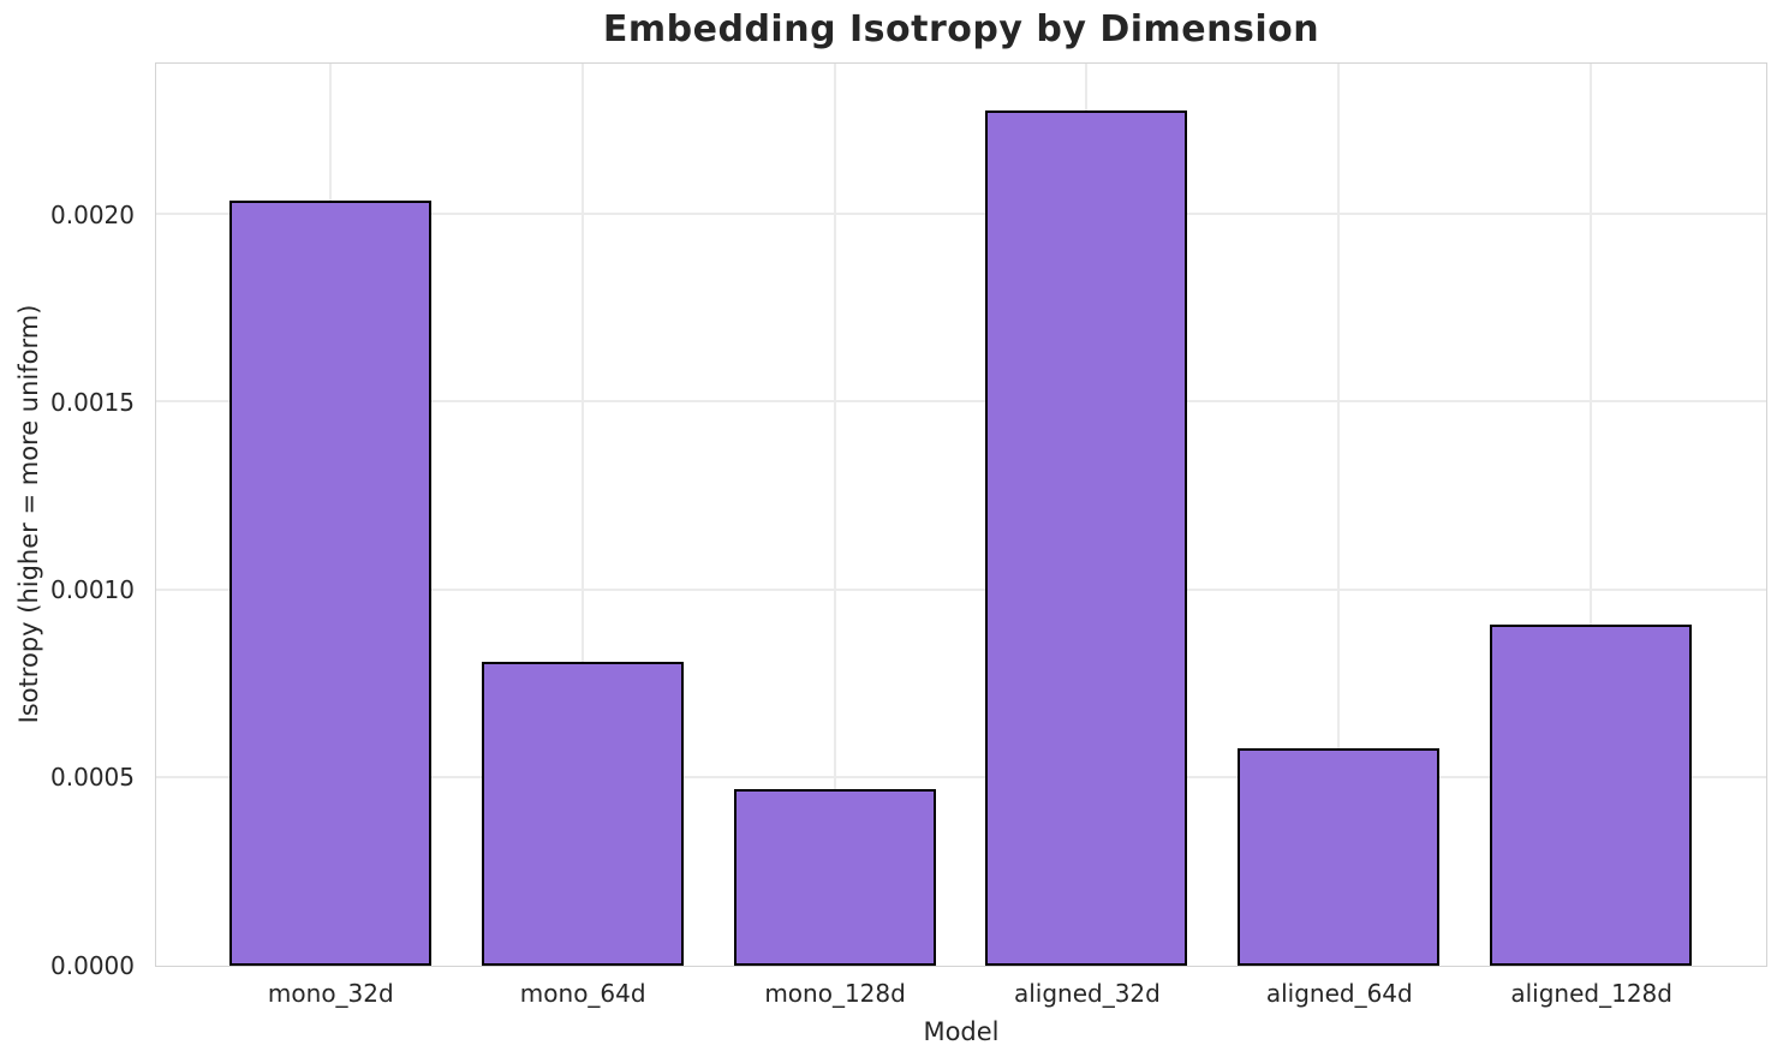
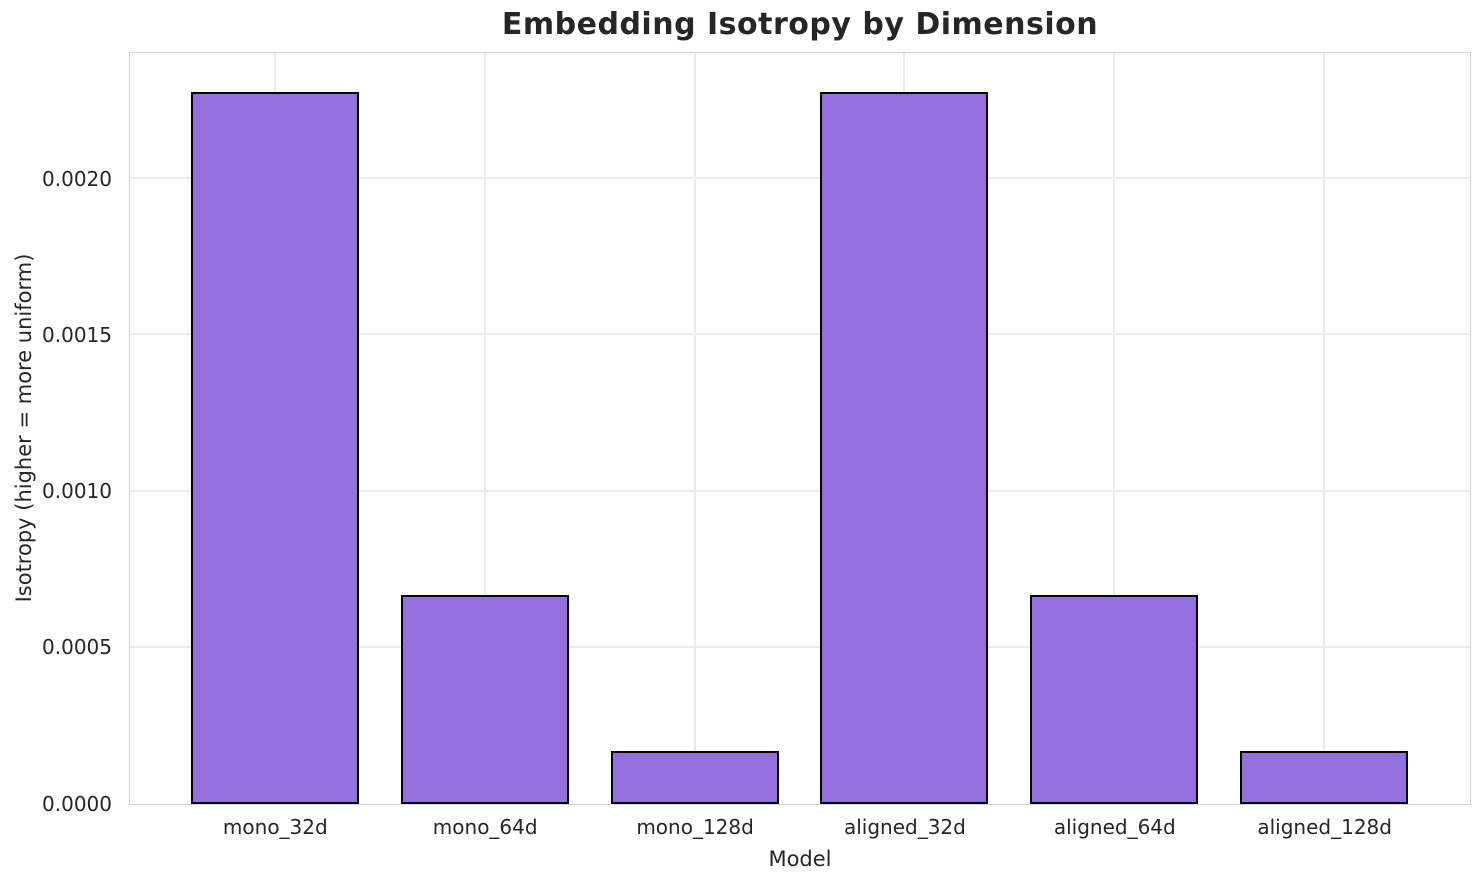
mono_32d: 0.00204 -> 0.00228
mono_64d: 0.00081 -> 0.00067
mono_128d: 0.00047 -> 0.00017
aligned_64d: 0.00058 -> 0.00067
aligned_128d: 0.00091 -> 0.00017
